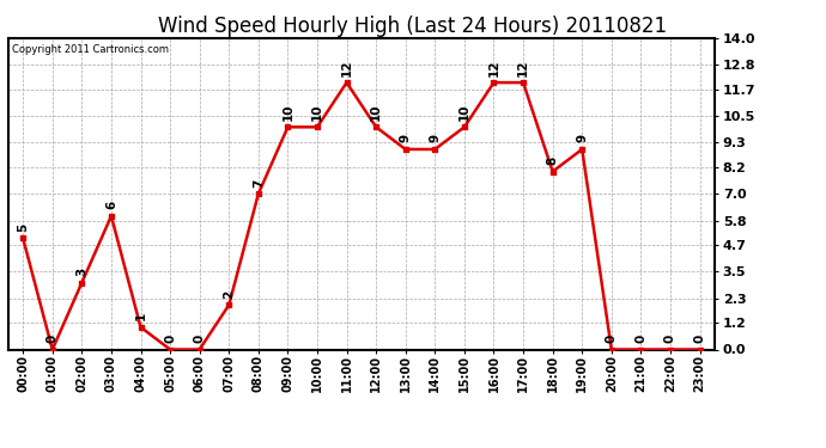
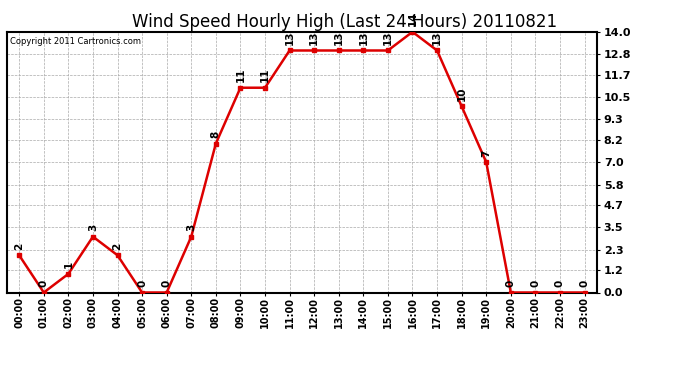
00:00: 5 -> 2
02:00: 3 -> 1
03:00: 6 -> 3
04:00: 1 -> 2
07:00: 2 -> 3
08:00: 7 -> 8
09:00: 10 -> 11
10:00: 10 -> 11
11:00: 12 -> 13
12:00: 10 -> 13
13:00: 9 -> 13
14:00: 9 -> 13
15:00: 10 -> 13
16:00: 12 -> 14
17:00: 12 -> 13
18:00: 8 -> 10
19:00: 9 -> 7
